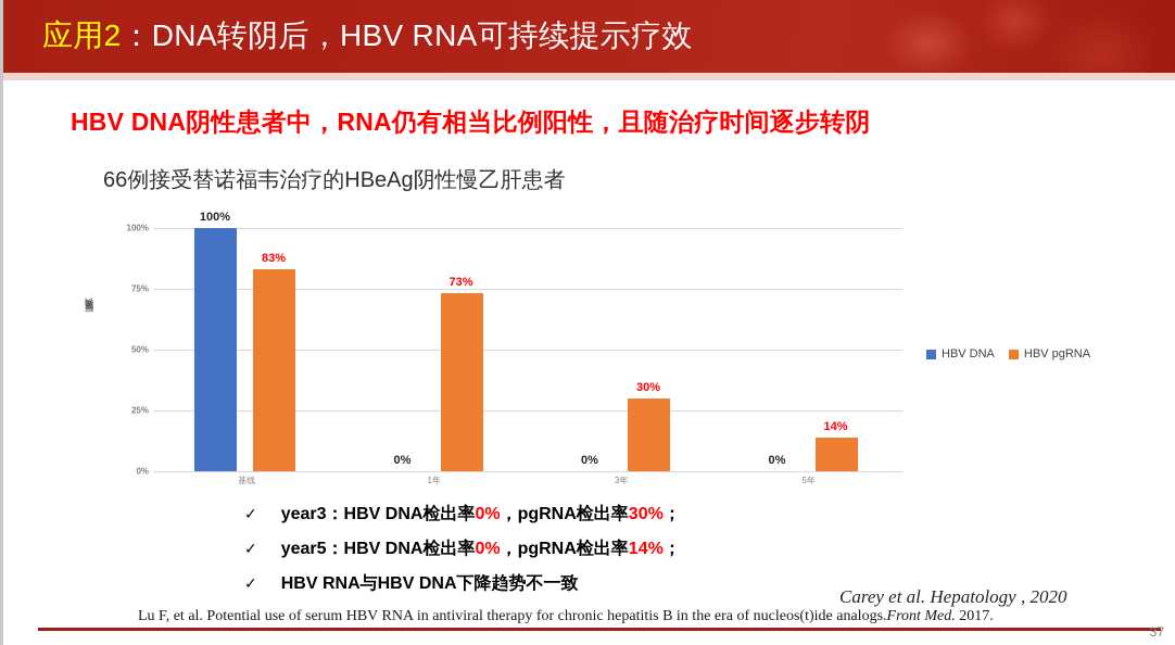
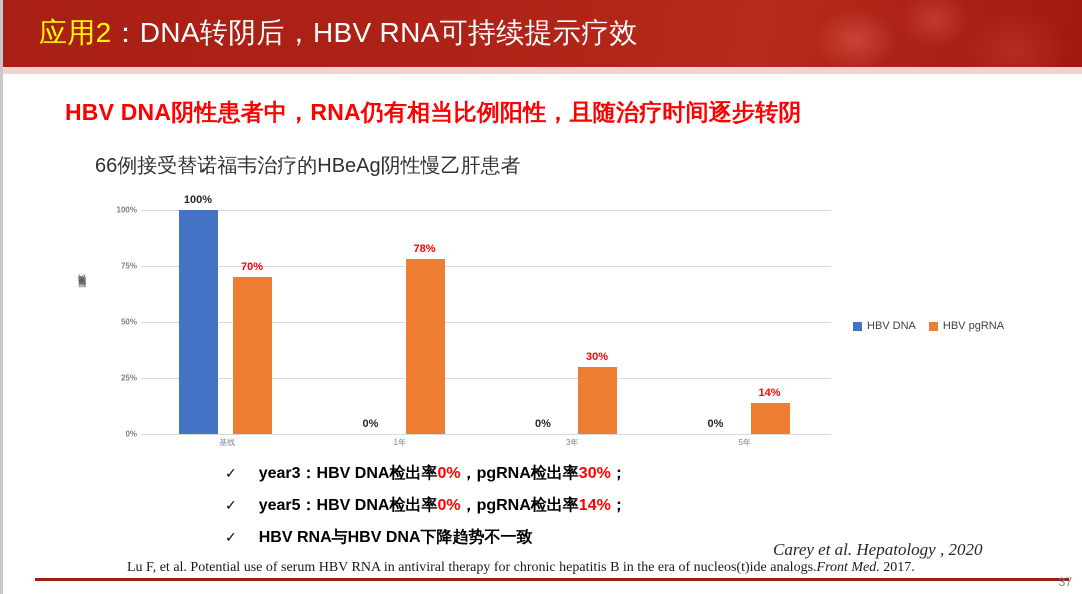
HBV pgRNA/基线: 83% -> 70%
HBV pgRNA/1年: 73% -> 78%
